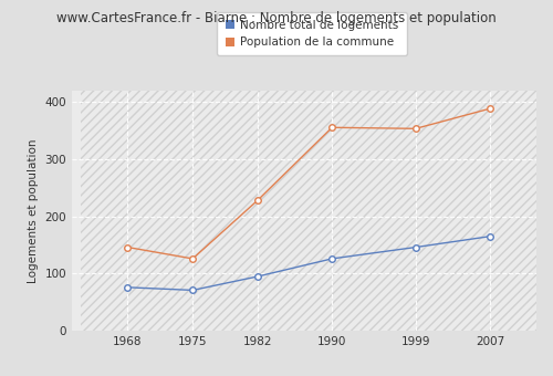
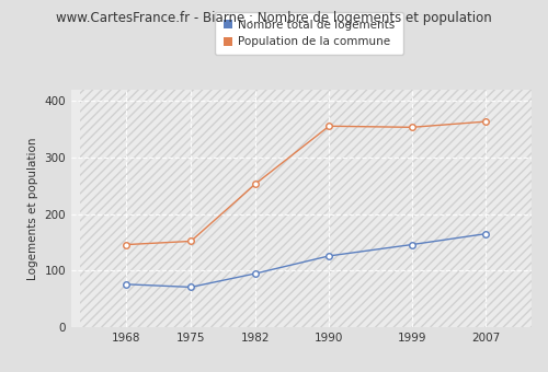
Population de la commune/1975: 126 -> 152
Population de la commune/1982: 228 -> 253
Population de la commune/2007: 388 -> 363
